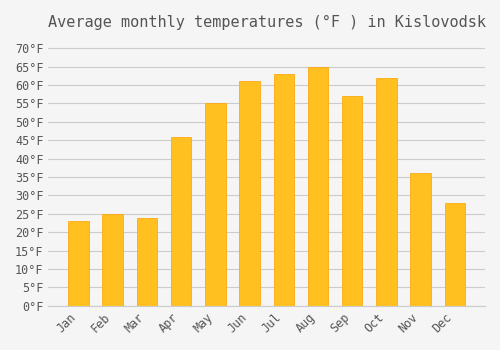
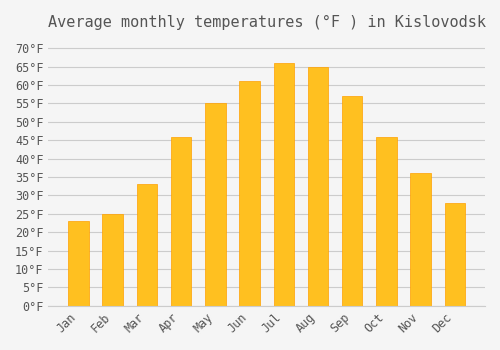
Mar: 24°F -> 33°F
Jul: 63°F -> 66°F
Oct: 62°F -> 46°F
